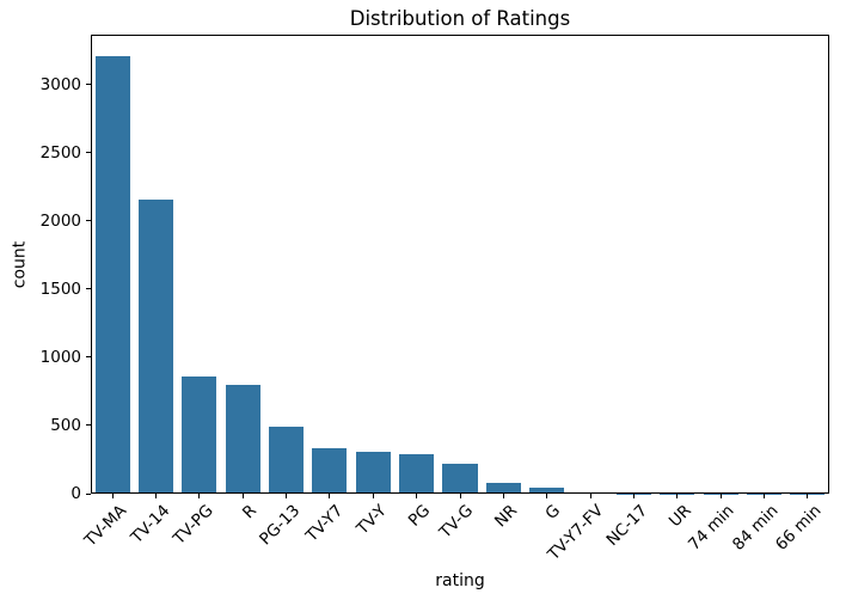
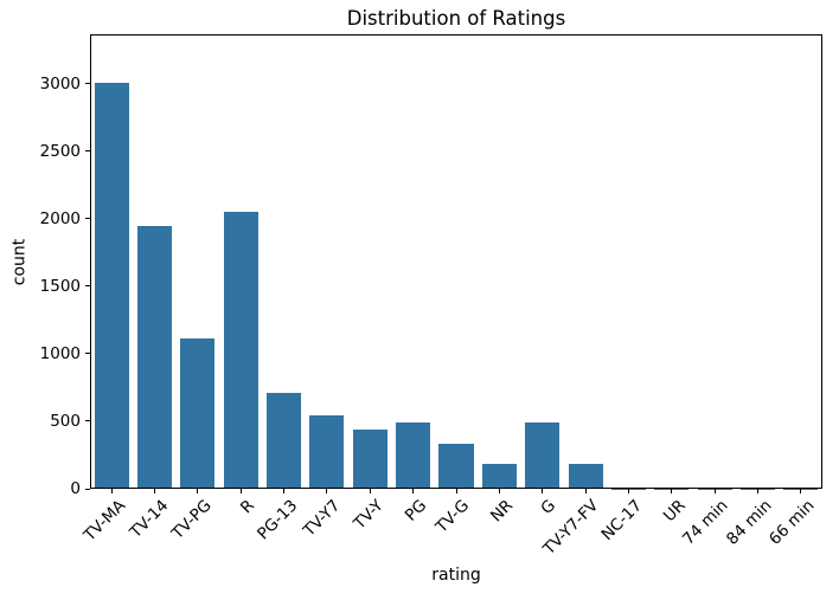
TV-MA: 3210 -> 3010
TV-14: 2160 -> 1950
TV-PG: 860 -> 1110
R: 800 -> 2050
PG-13: 490 -> 710
TV-Y7: 330 -> 540
TV-Y: 310 -> 440
PG: 290 -> 490
TV-G: 220 -> 330
NR: 80 -> 180
G: 40 -> 490
TV-Y7-FV: 10 -> 180
